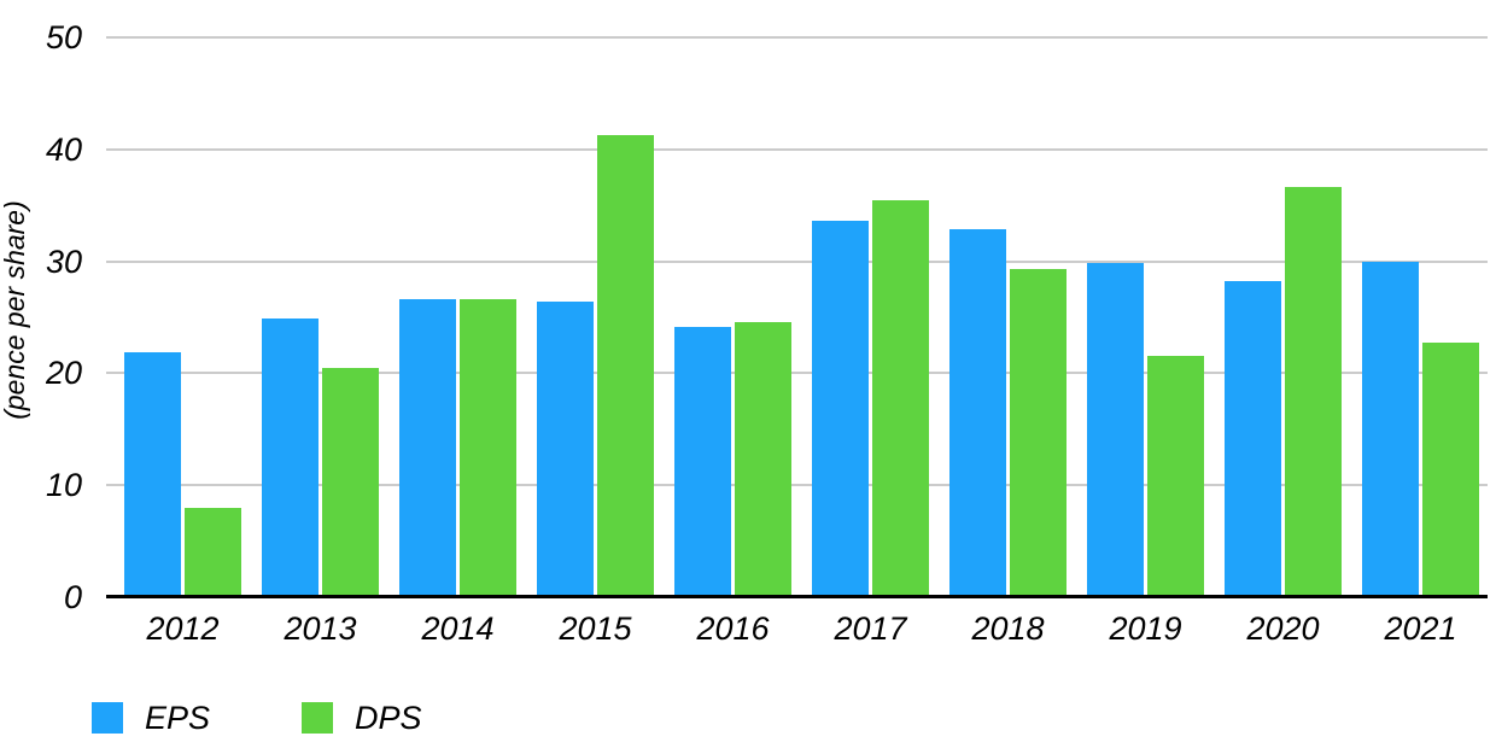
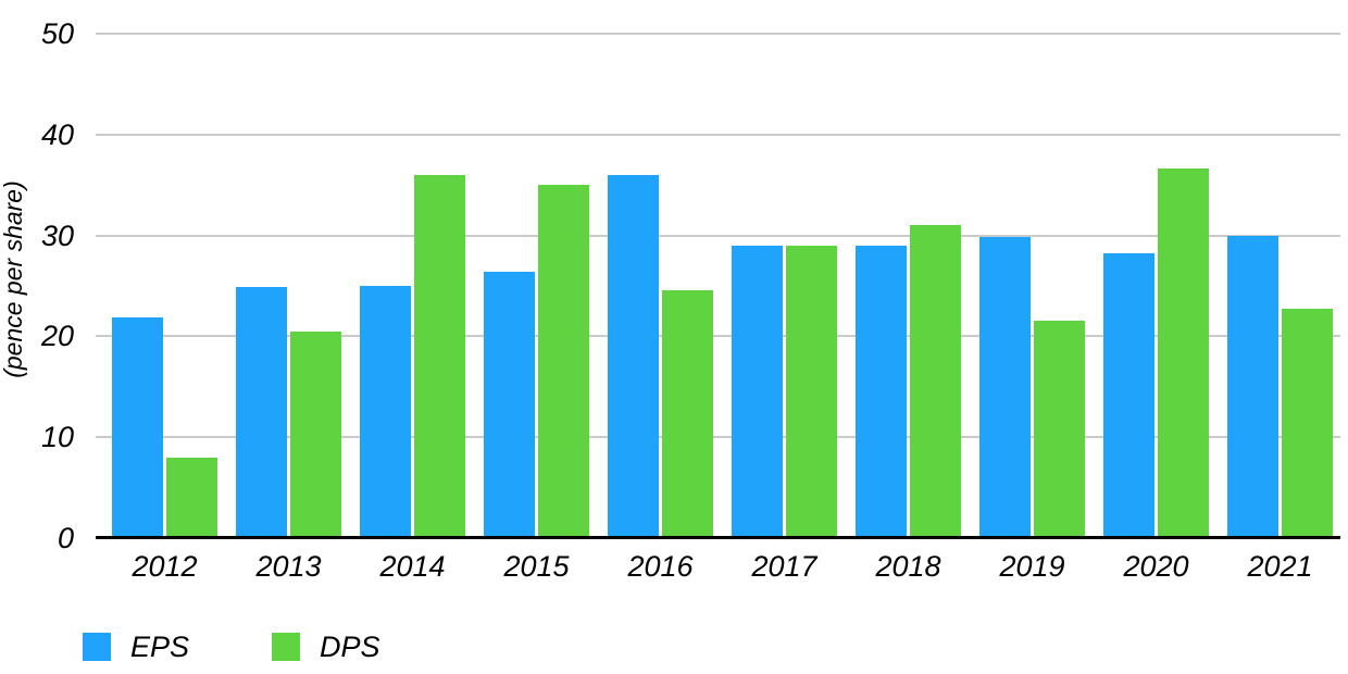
EPS/2014: 27 -> 25
DPS/2014: 27 -> 36
DPS/2015: 41 -> 35
EPS/2016: 24 -> 36
EPS/2017: 34 -> 29
DPS/2017: 35 -> 29
EPS/2018: 33 -> 29
DPS/2018: 29 -> 31
